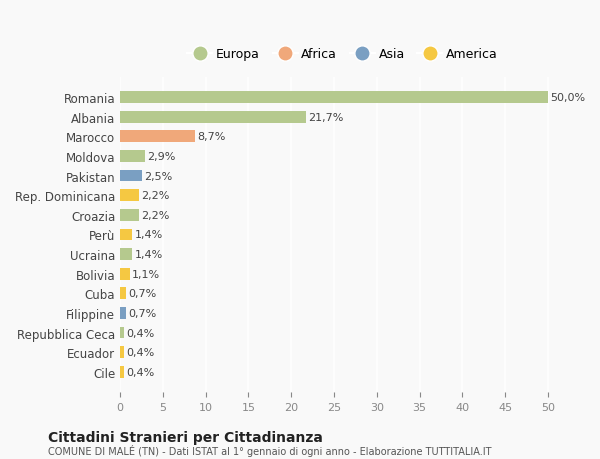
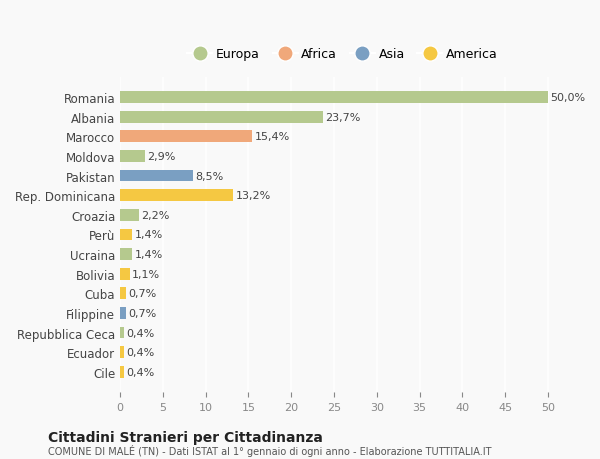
Albania: 21,7% -> 23,7%
Marocco: 8,7% -> 15,4%
Pakistan: 2,5% -> 8,5%
Rep. Dominicana: 2,2% -> 13,2%
